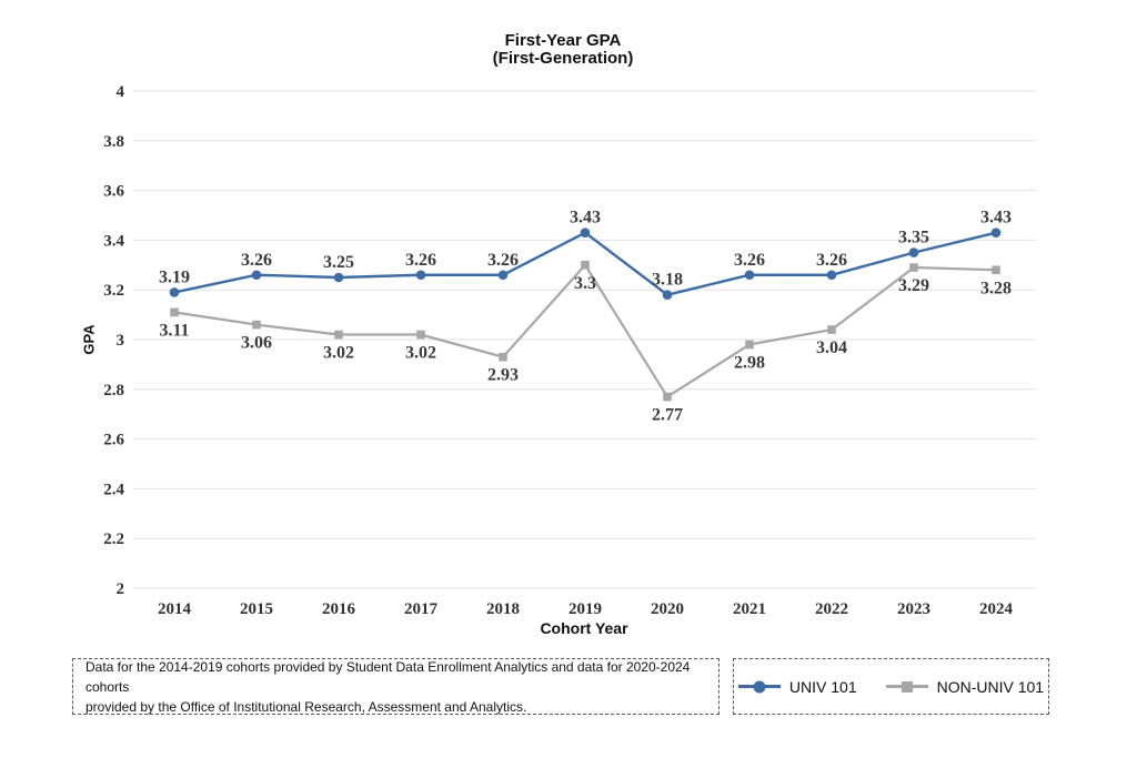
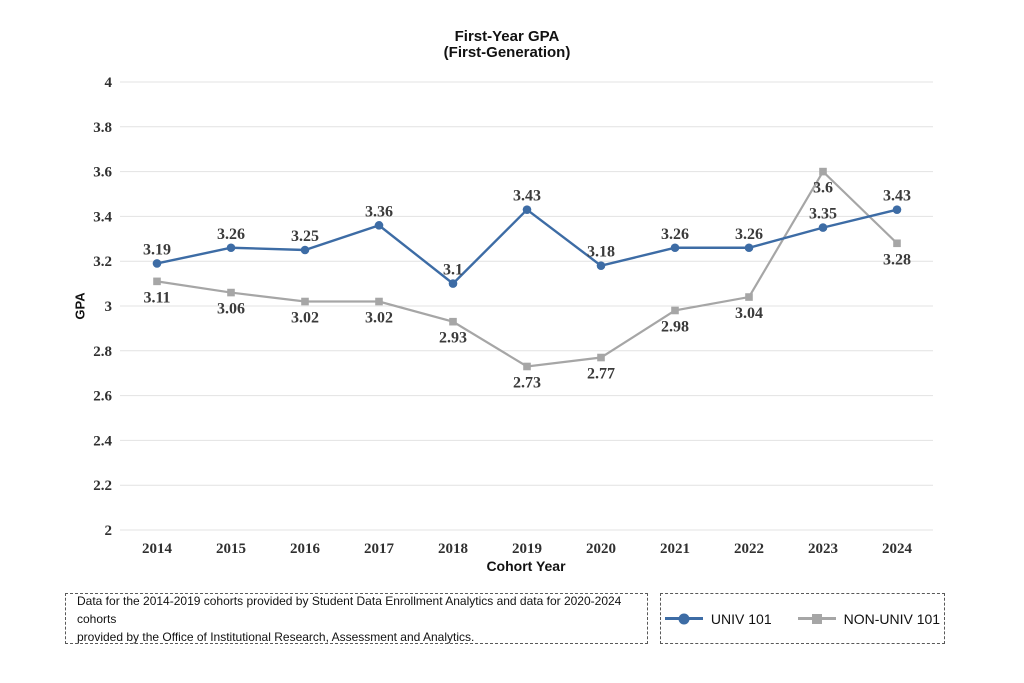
UNIV 101/2017: 3.26 -> 3.36
UNIV 101/2018: 3.26 -> 3.1
NON-UNIV 101/2019: 3.3 -> 2.73
NON-UNIV 101/2023: 3.29 -> 3.6
